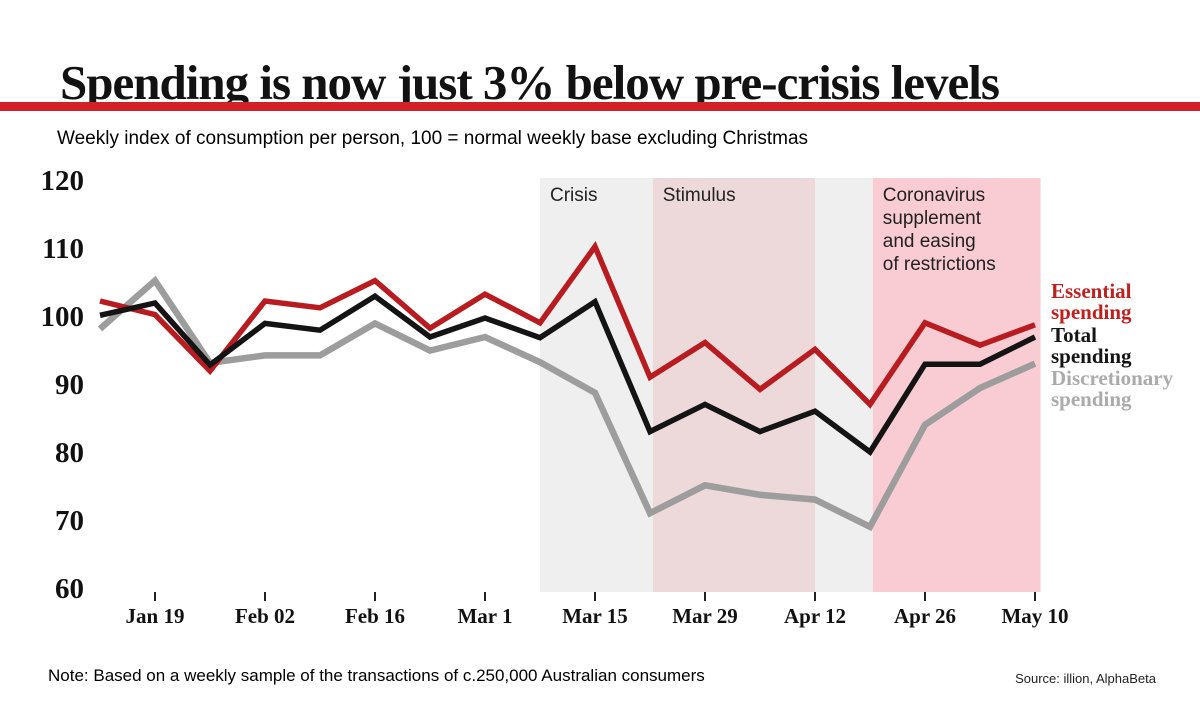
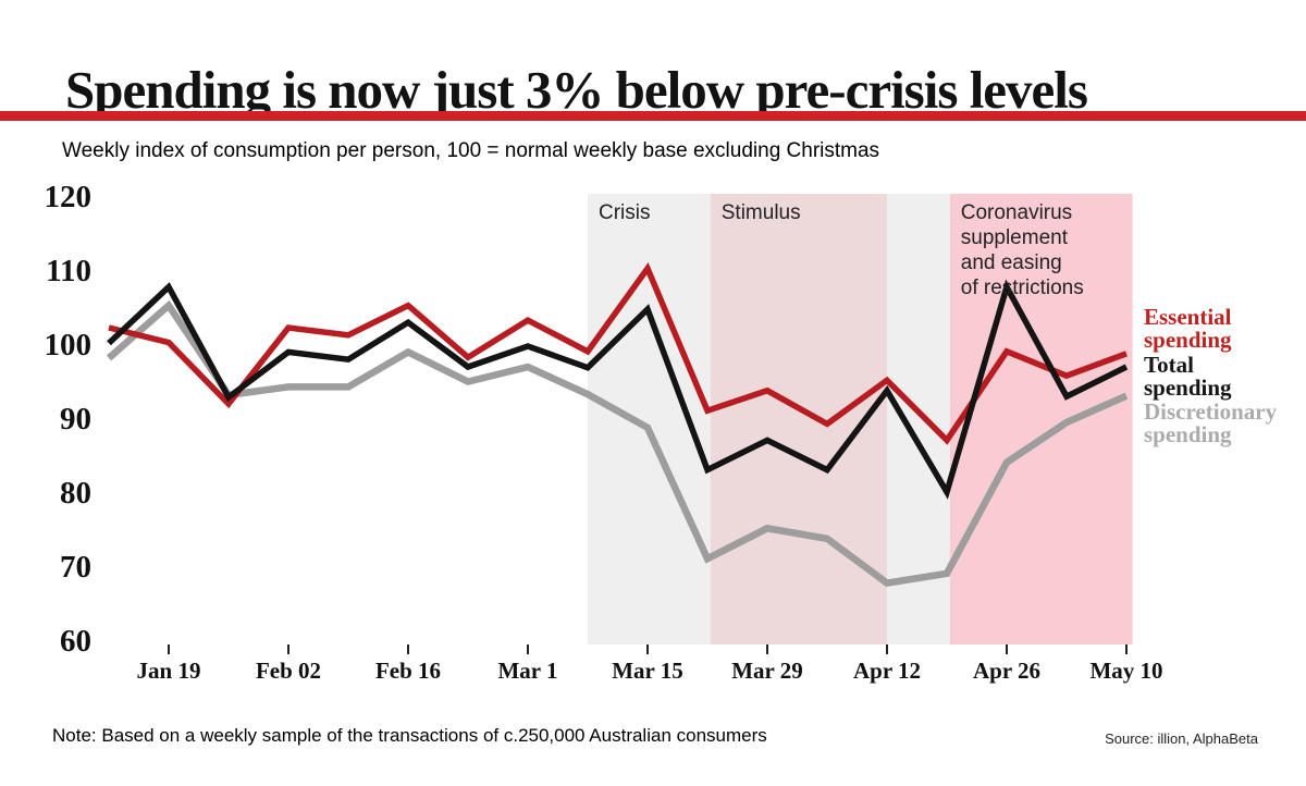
Total spending/Jan 19: 102 -> 108
Total spending/Mar 15: 102 -> 105
Essential spending/Mar 29: 96 -> 94
Total spending/Apr 12: 86 -> 94
Discretionary spending/Apr 12: 73 -> 68
Total spending/Apr 26: 93 -> 108
